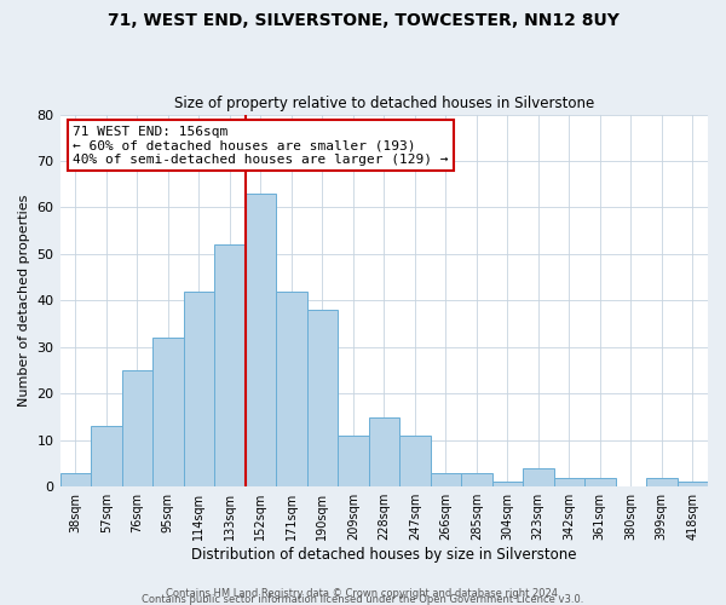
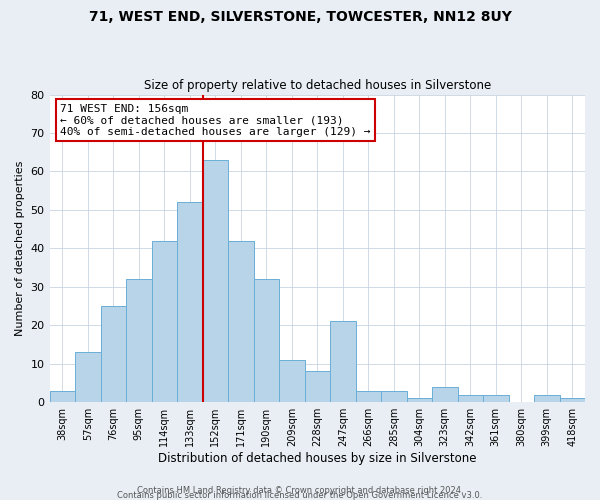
190sqm: 38 -> 32
228sqm: 15 -> 8
247sqm: 11 -> 21
